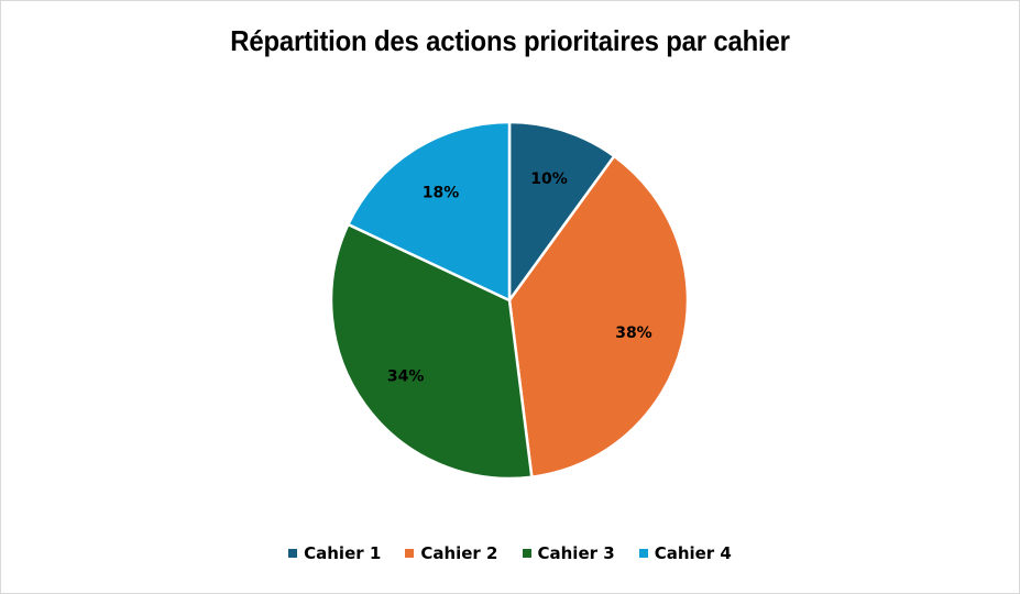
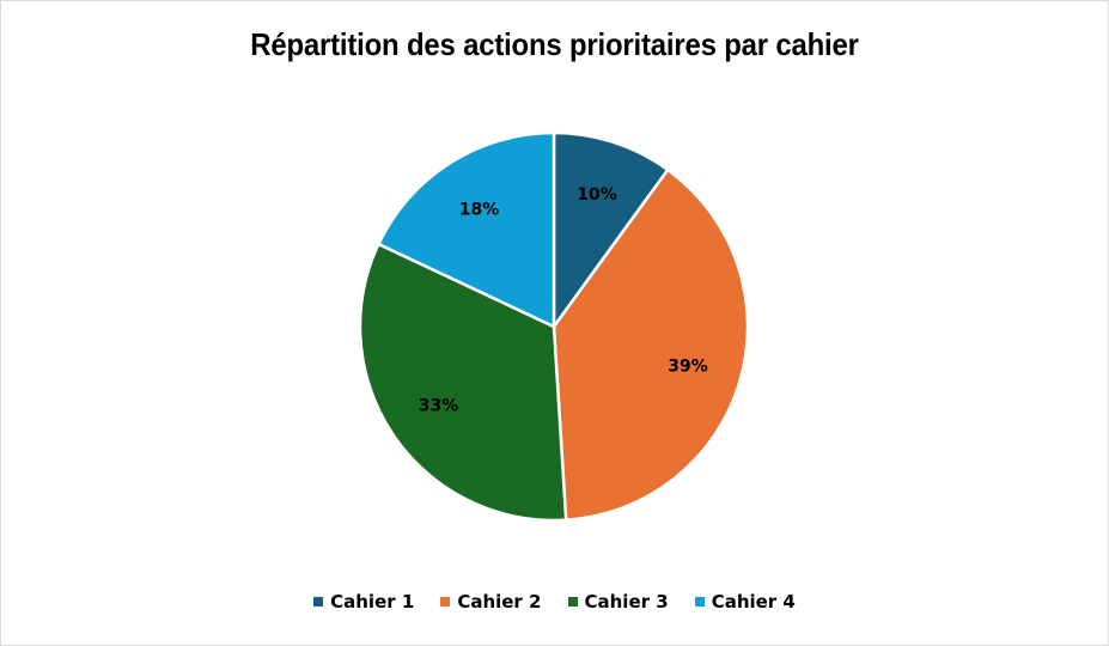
Cahier 2: 38% -> 39%
Cahier 3: 34% -> 33%
